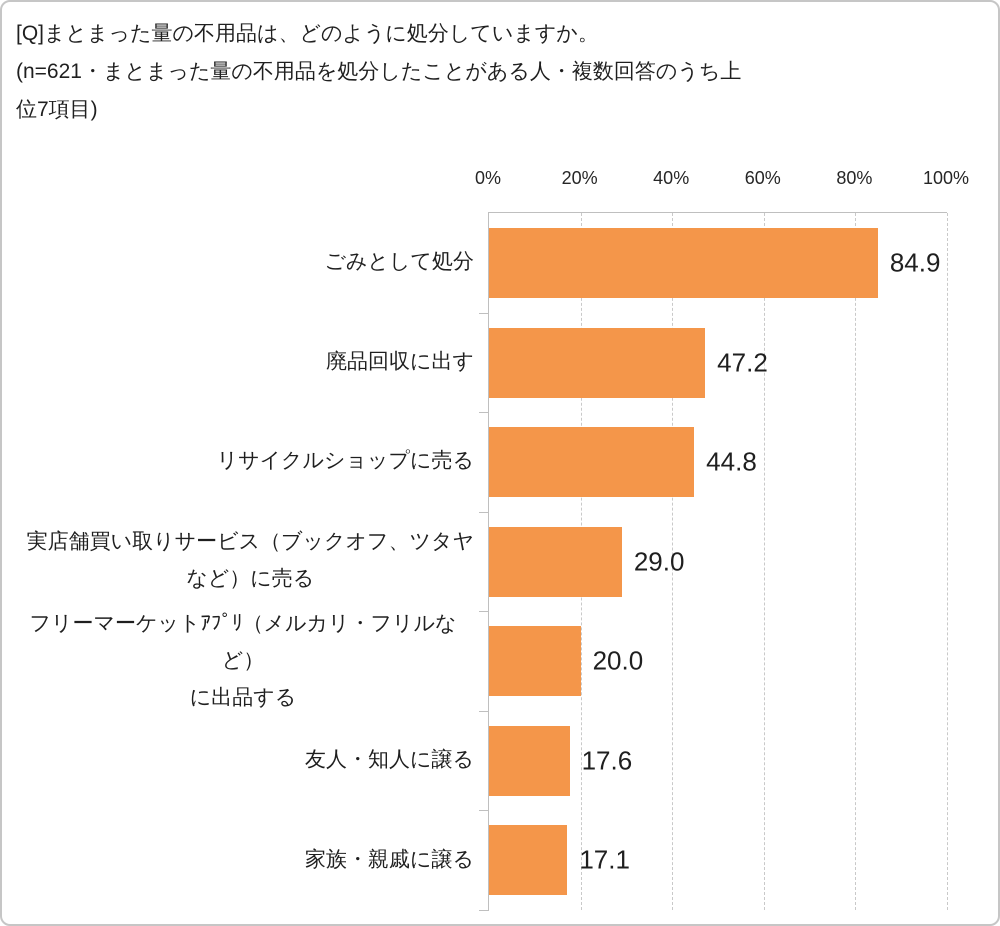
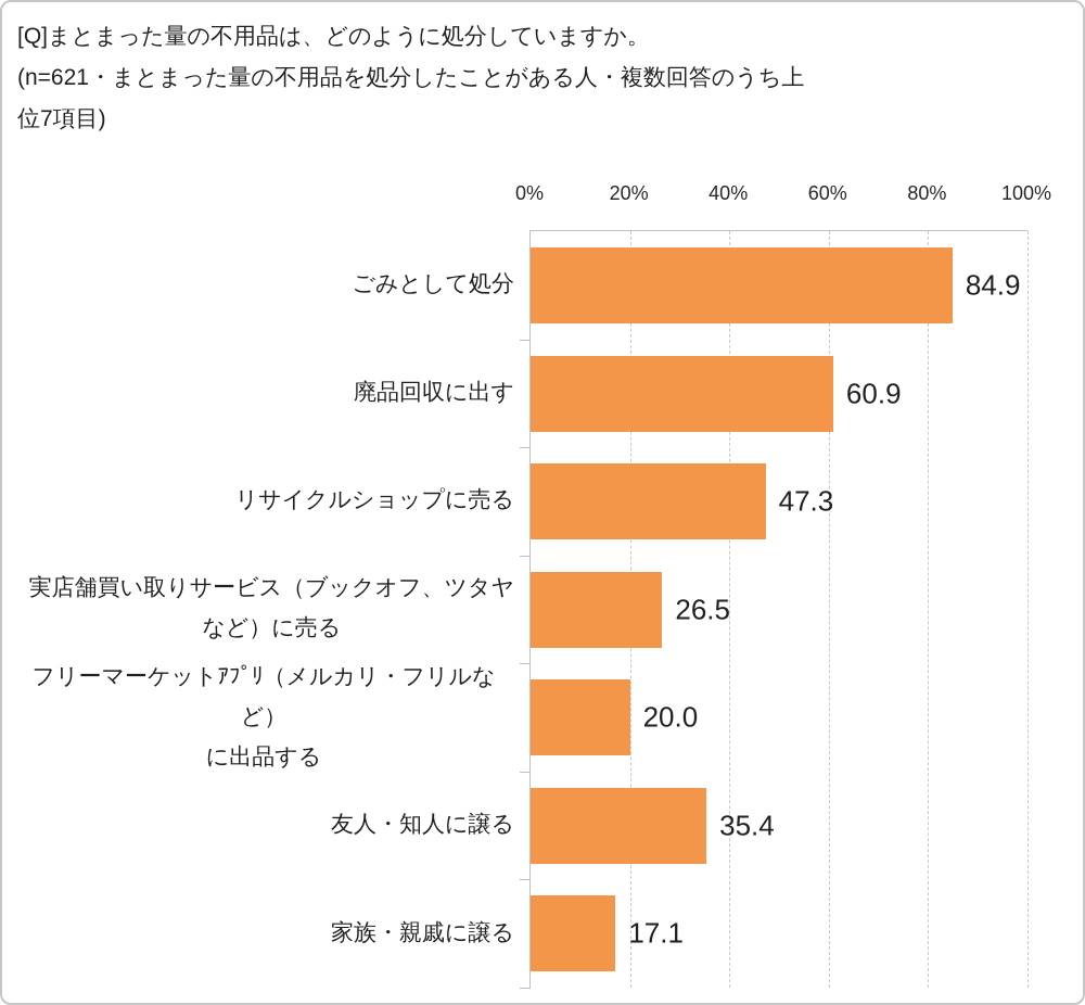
廃品回収に出す: 47.2 -> 60.9
リサイクルショップに売る: 44.8 -> 47.3
実店舗買い取りサービス（ブックオフ、ツタヤなど）に売る: 29.0 -> 26.5
友人・知人に譲る: 17.6 -> 35.4
